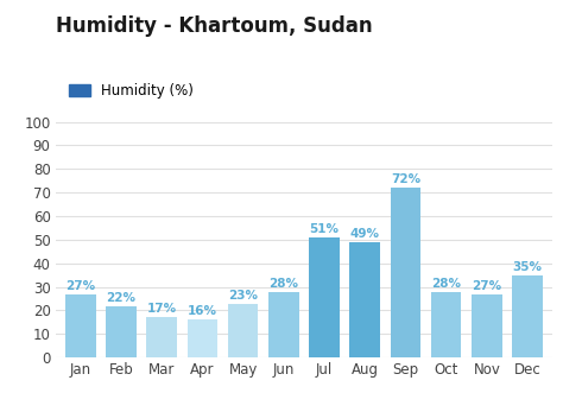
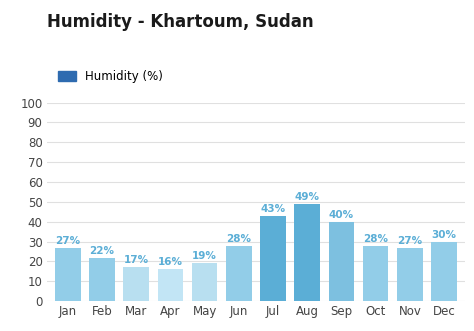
May: 23% -> 19%
Jul: 51% -> 43%
Sep: 72% -> 40%
Dec: 35% -> 30%
